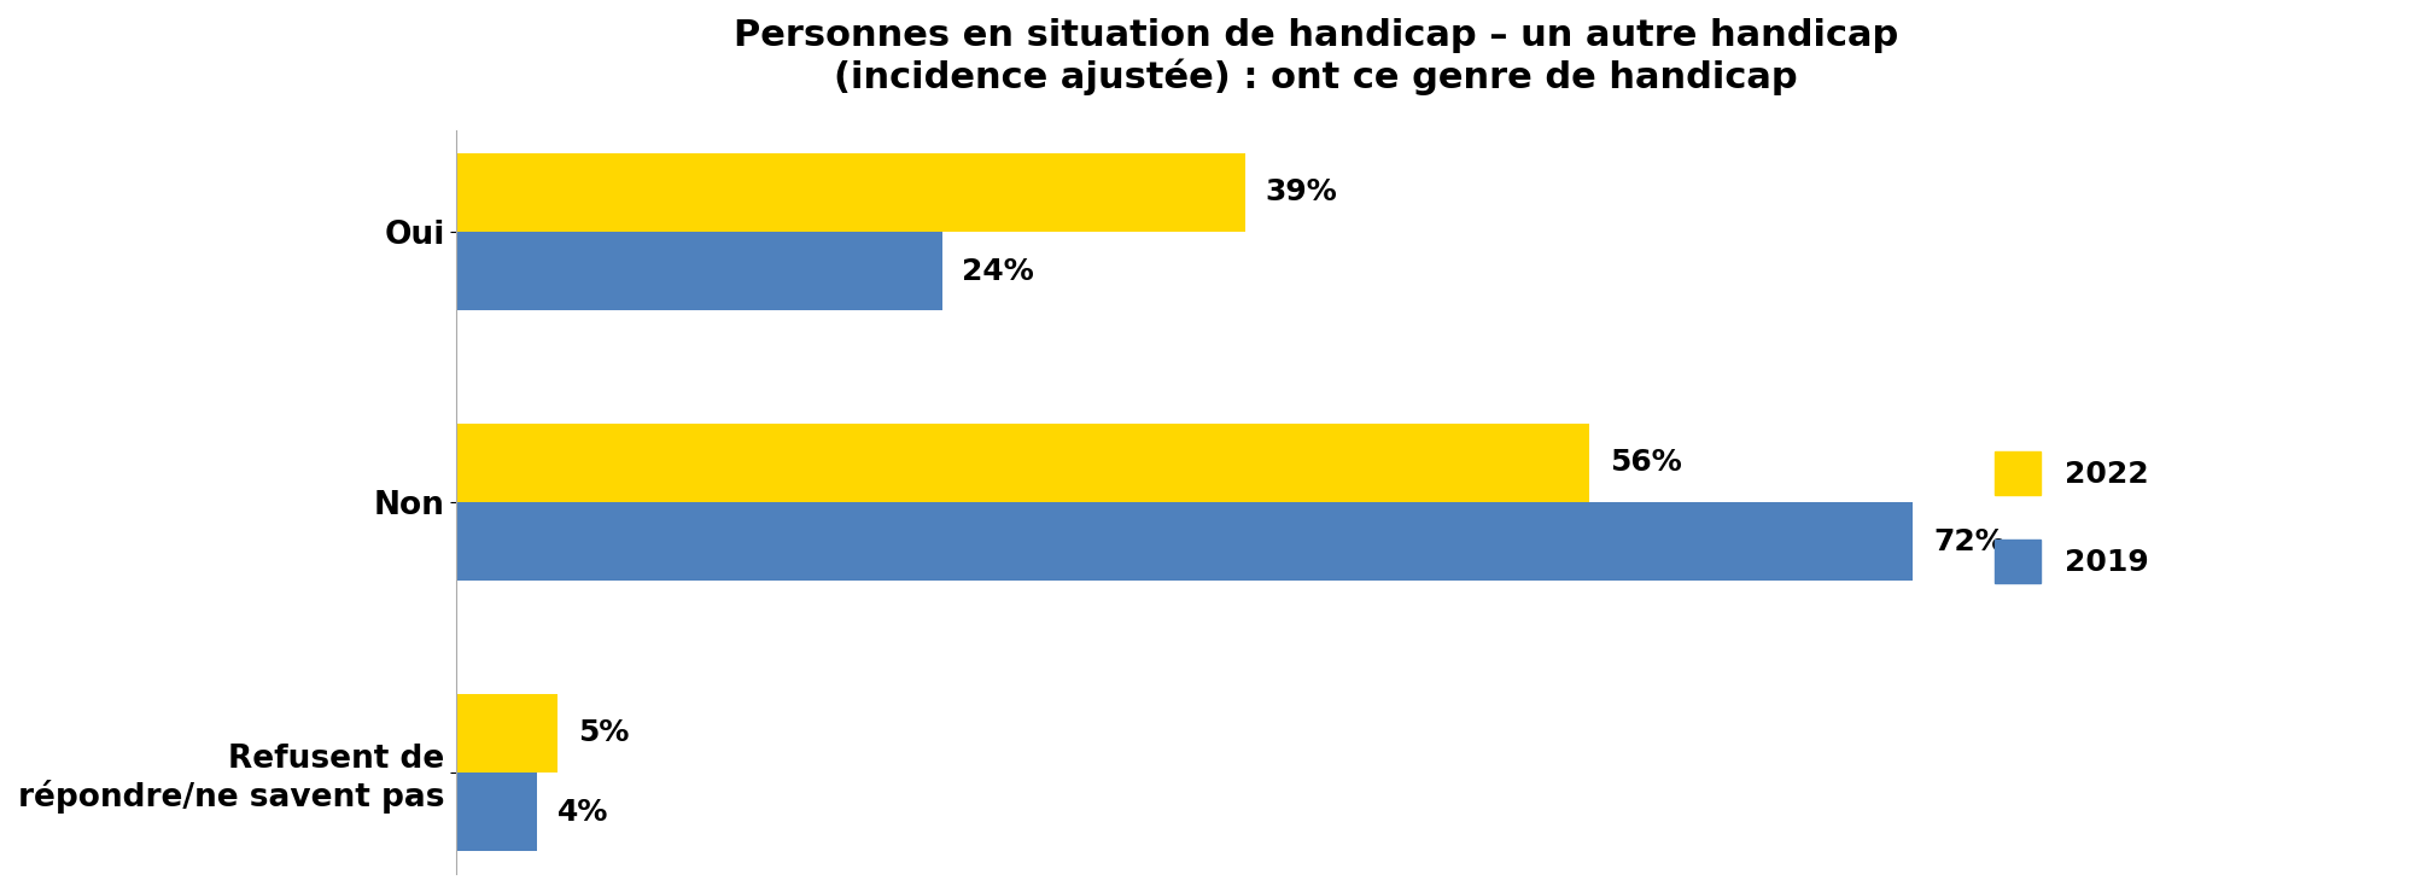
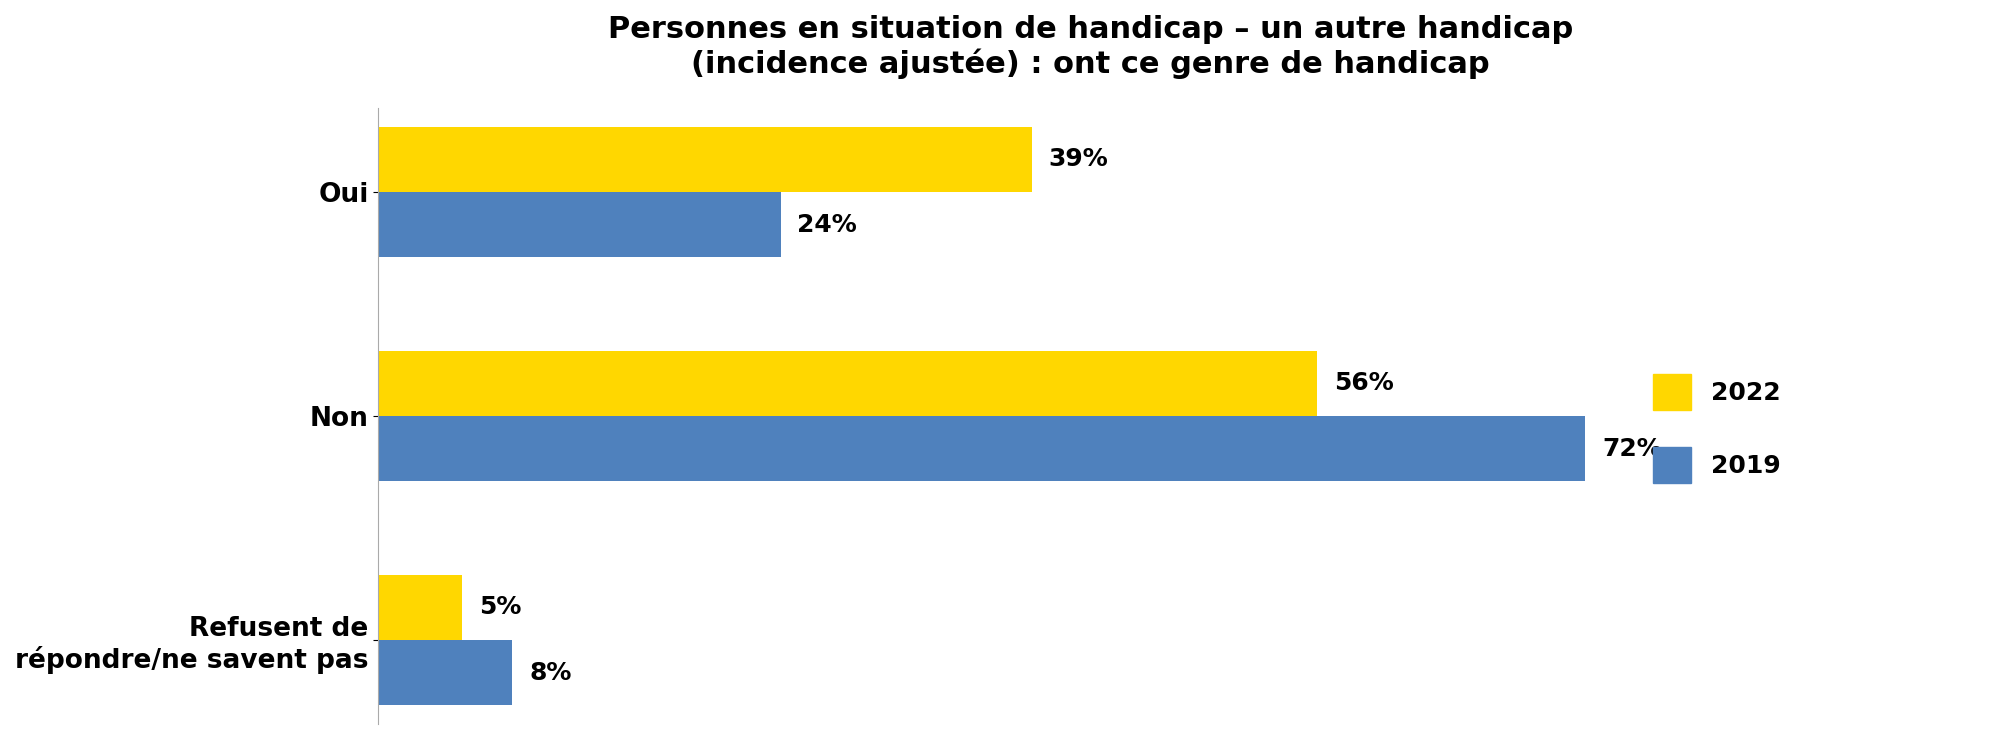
2019/Refusent de répondre/ne savent pas: 4% -> 8%
